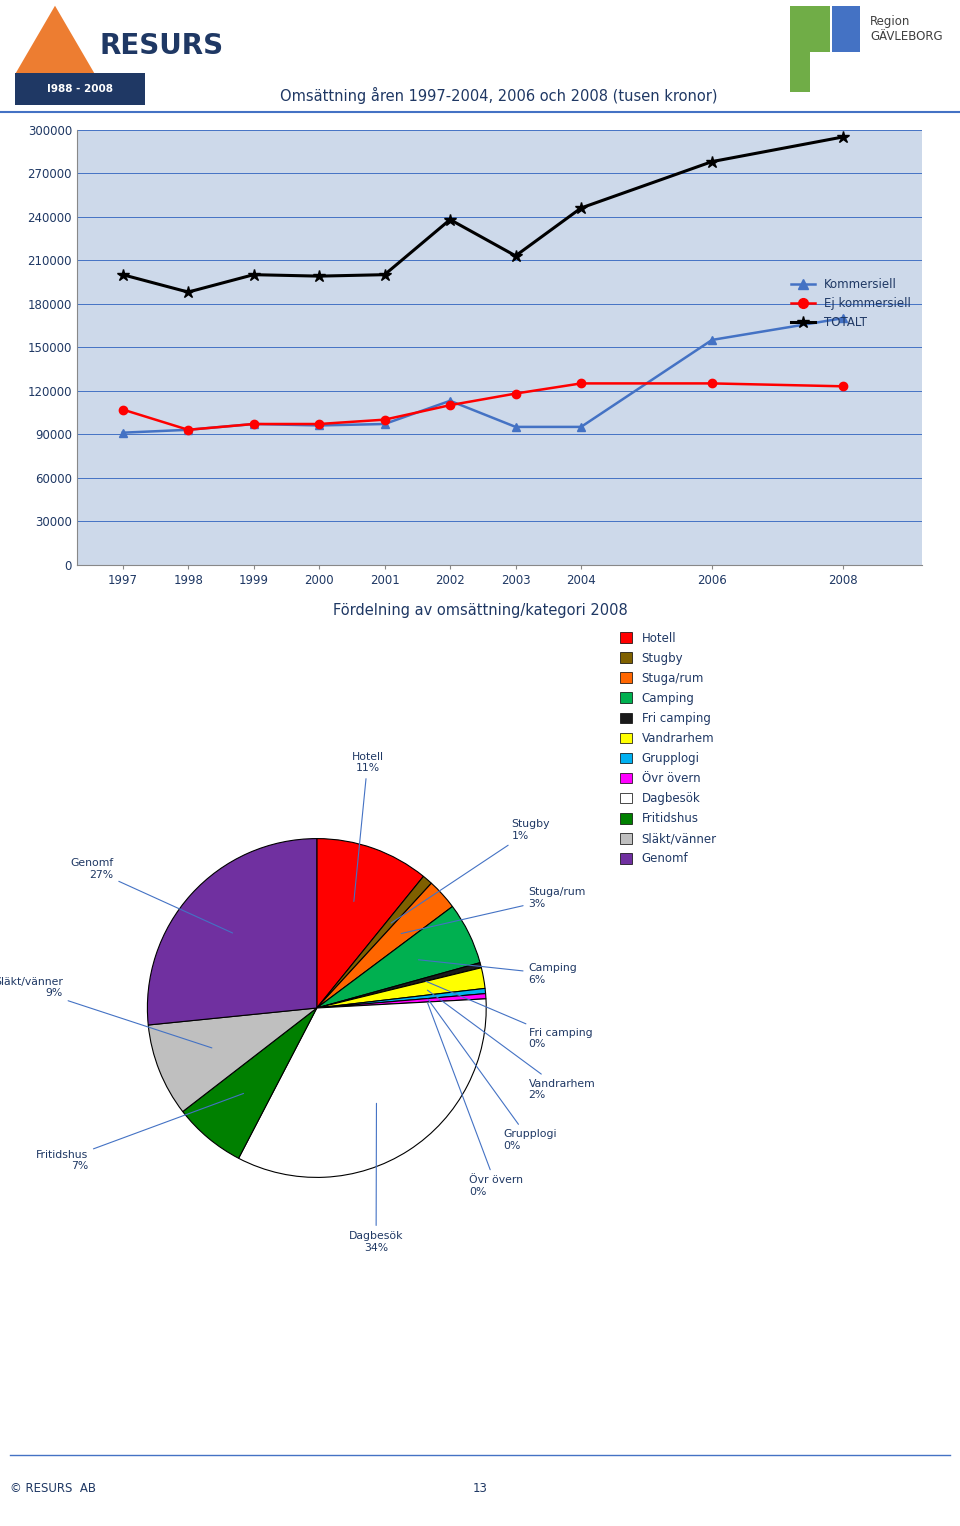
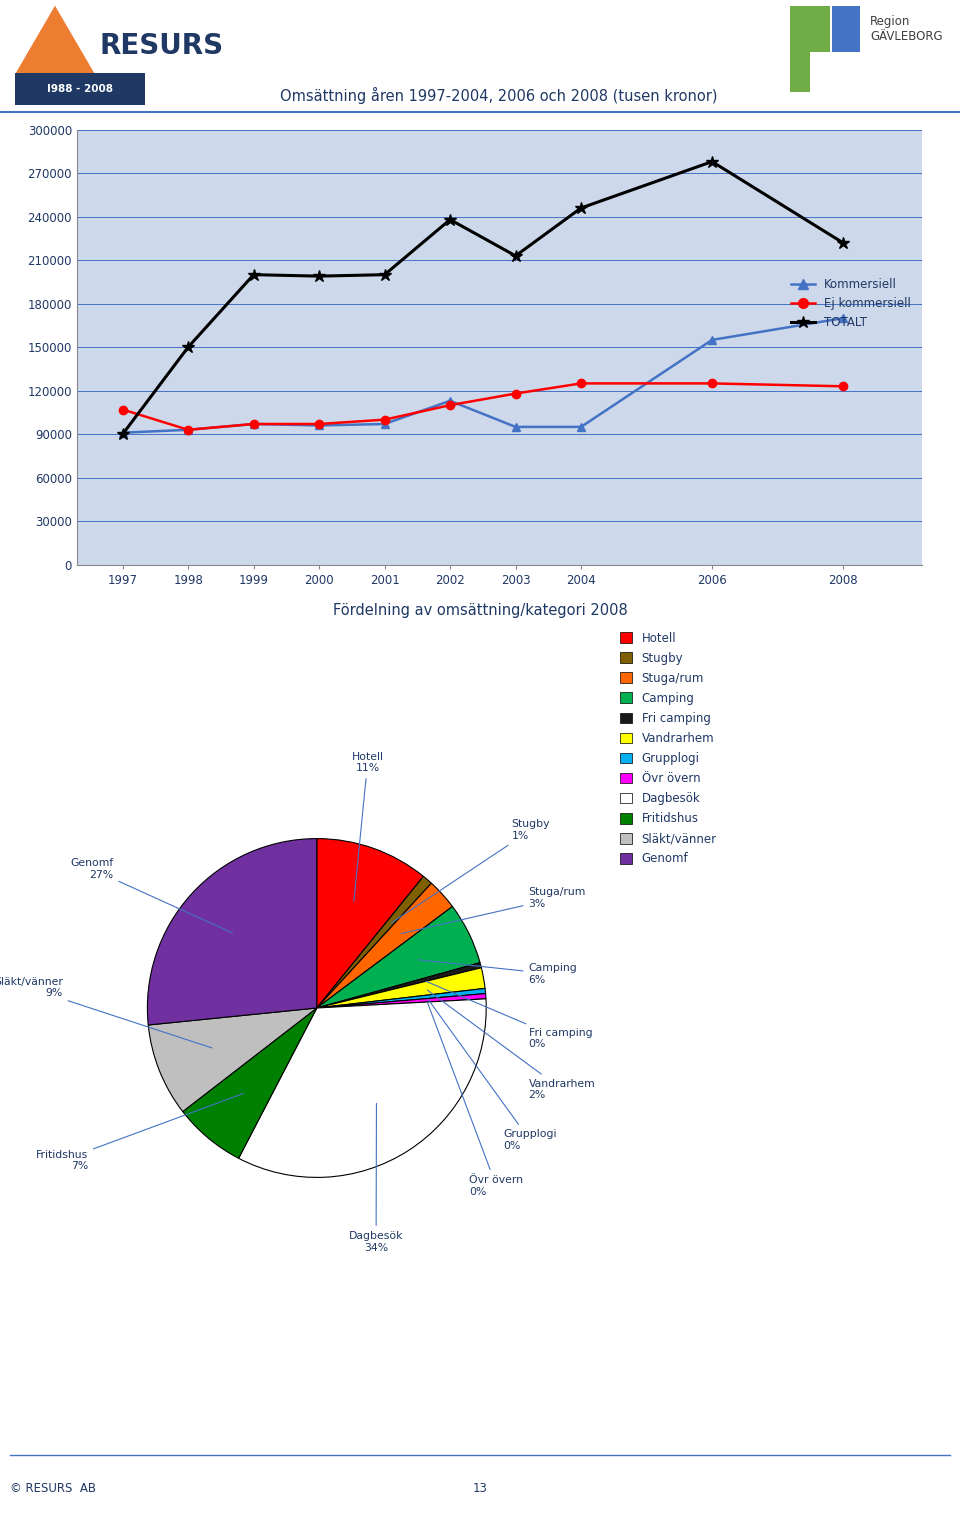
TOTALT/1997: 200000 -> 90000
TOTALT/1998: 188000 -> 150000
TOTALT/2008: 295000 -> 222000
